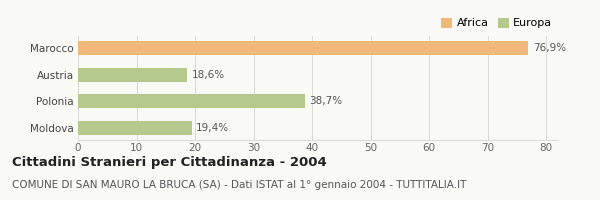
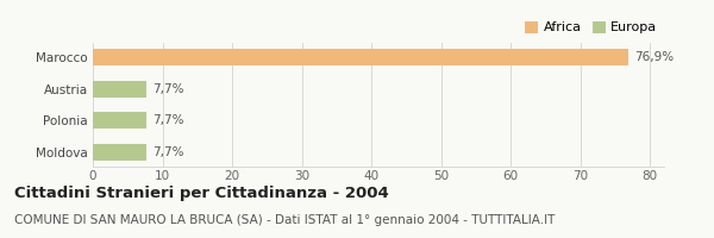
Austria: 18,6% -> 7,7%
Polonia: 38,7% -> 7,7%
Moldova: 19,4% -> 7,7%
